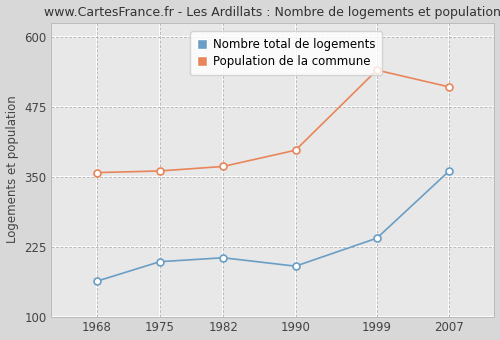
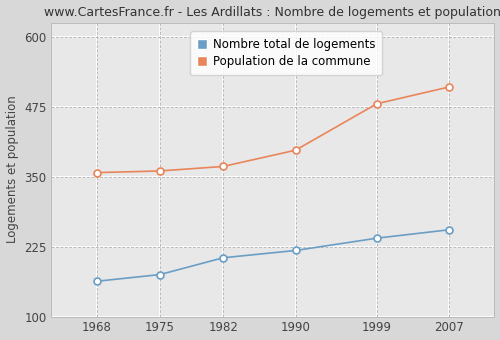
Nombre total de logements/1975: 198 -> 175
Nombre total de logements/1990: 190 -> 218
Population de la commune/1999: 540 -> 480
Nombre total de logements/2007: 360 -> 255
